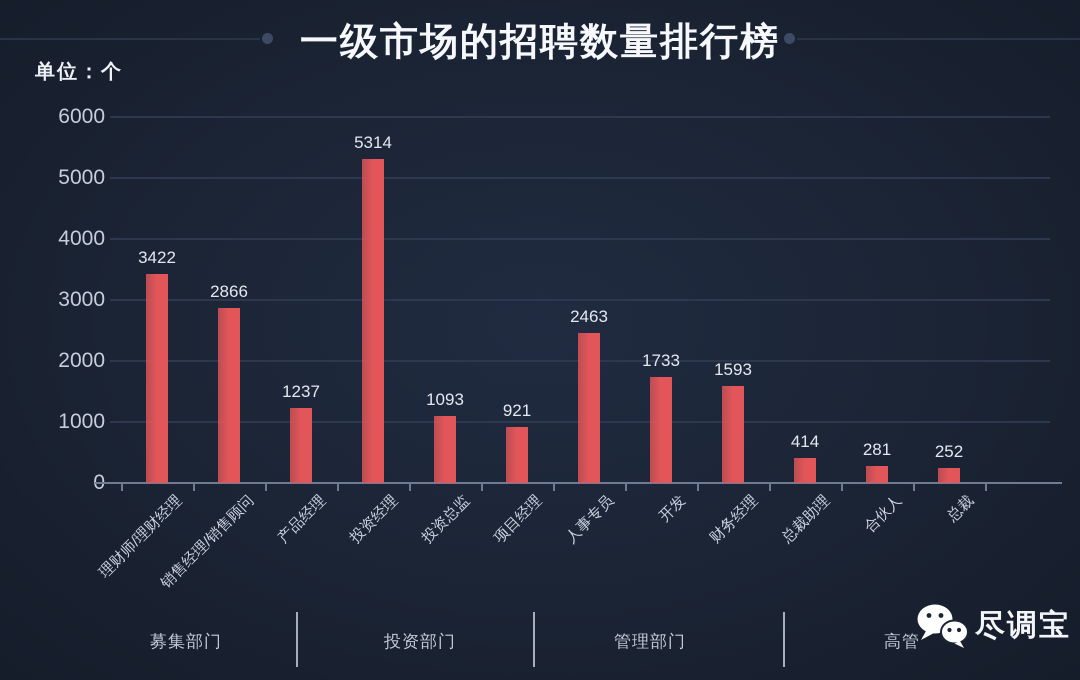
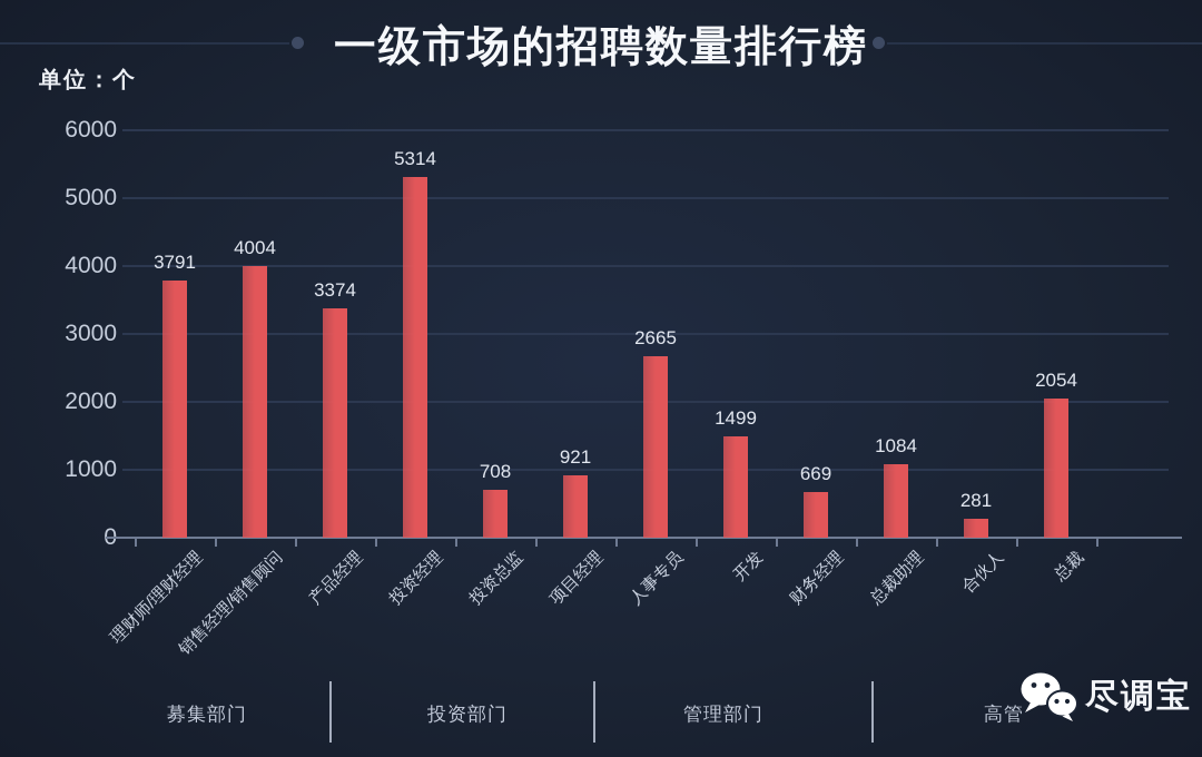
理财师/理财经理: 3422 -> 3791
销售经理/销售顾问: 2866 -> 4004
产品经理: 1237 -> 3374
投资总监: 1093 -> 708
人事专员: 2463 -> 2665
开发: 1733 -> 1499
财务经理: 1593 -> 669
总裁助理: 414 -> 1084
总裁: 252 -> 2054
